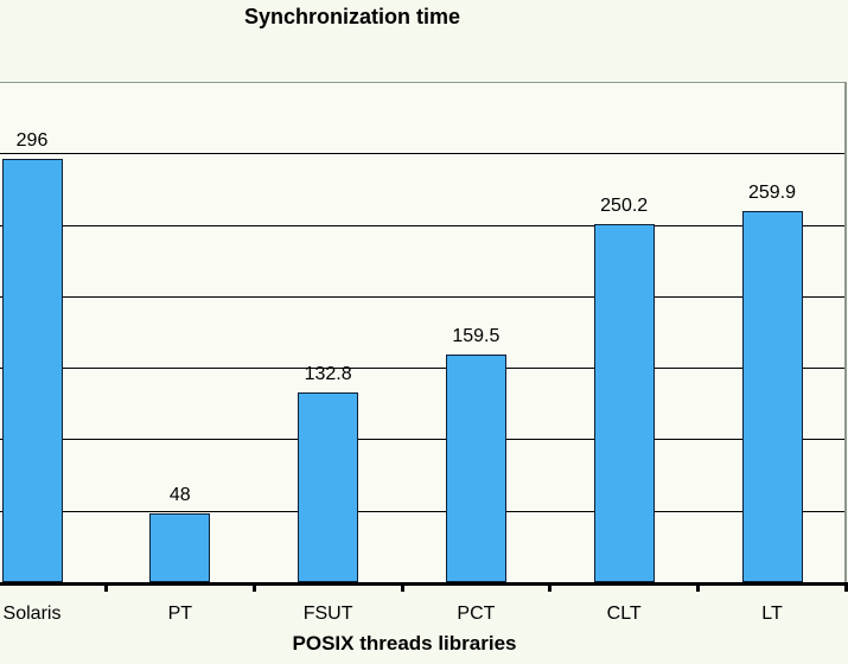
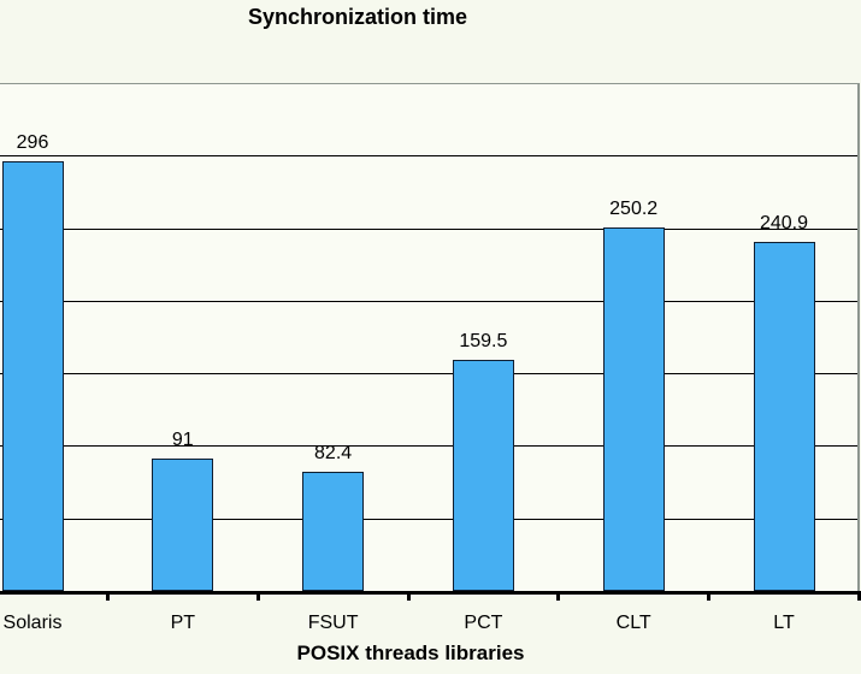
PT: 48 -> 91
FSUT: 132.8 -> 82.4
LT: 259.9 -> 240.9
